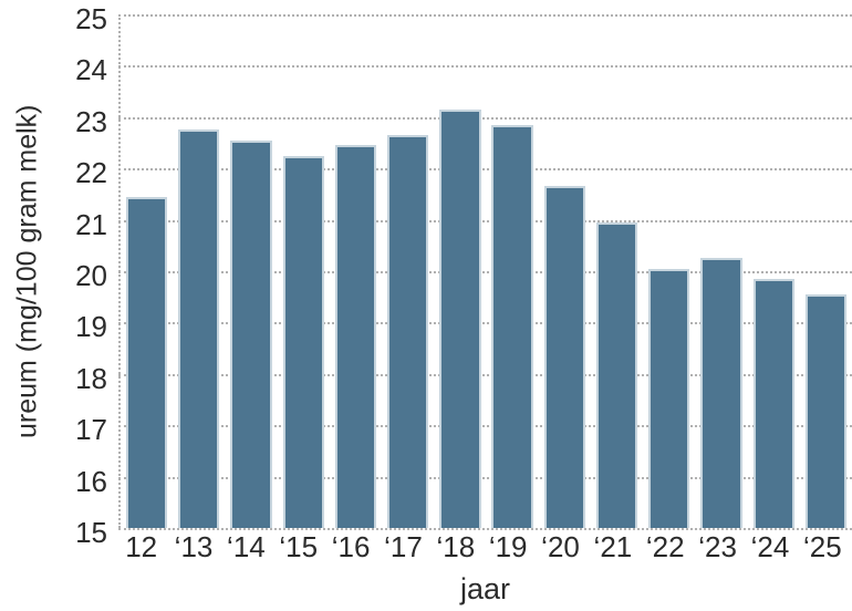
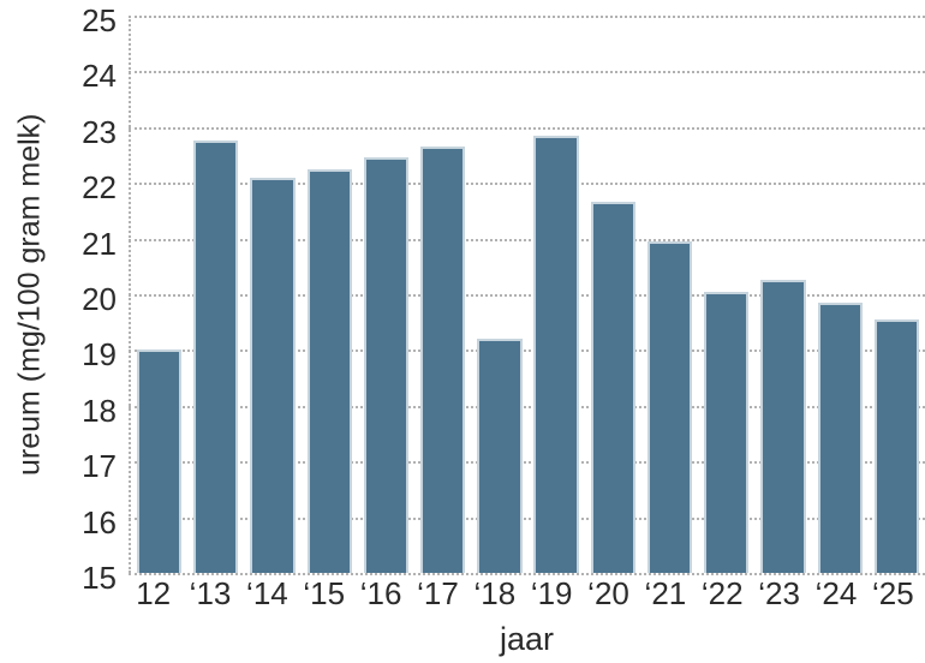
12: 21.4 -> 19.0
‘14: 22.6 -> 22.1
‘18: 23.1 -> 19.2
